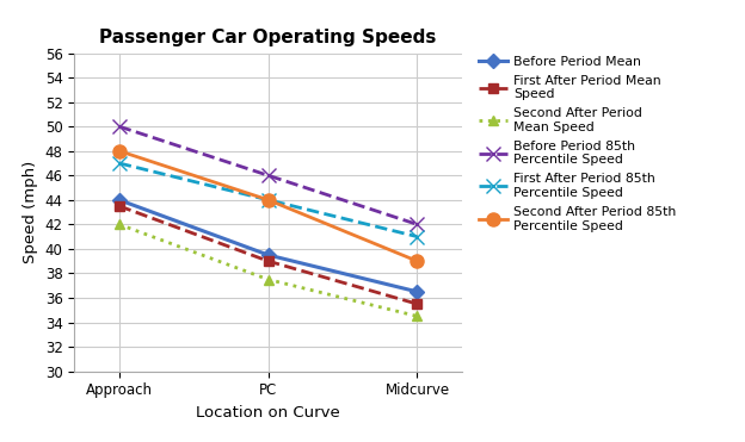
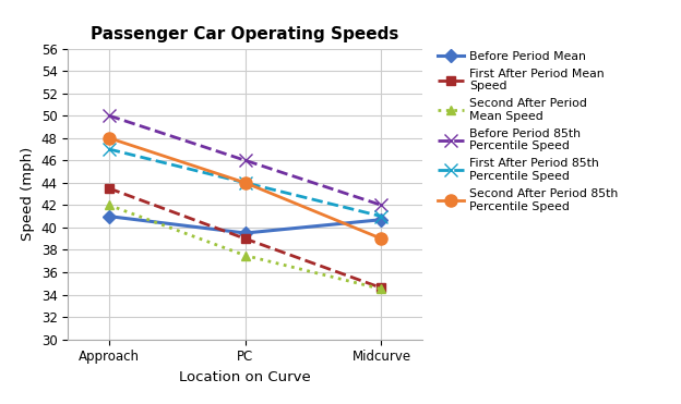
Before Period Mean/Approach: 44.0 -> 41.0
Before Period Mean/Midcurve: 36.5 -> 40.7
First After Period Mean Speed/Midcurve: 35.5 -> 34.6
